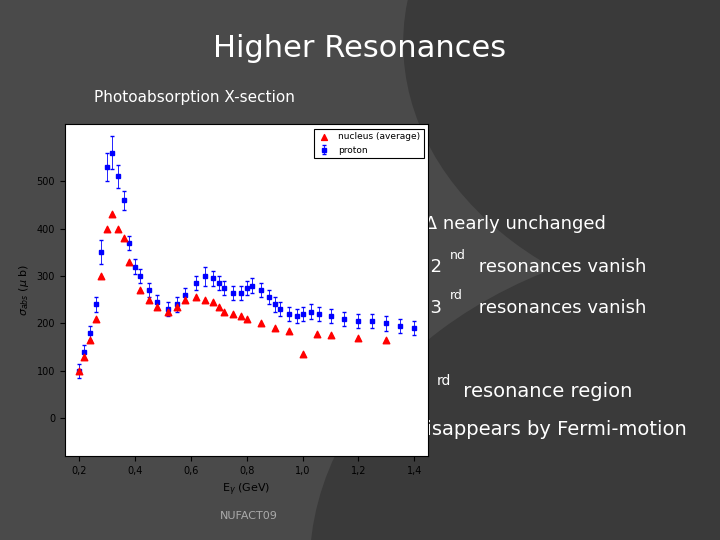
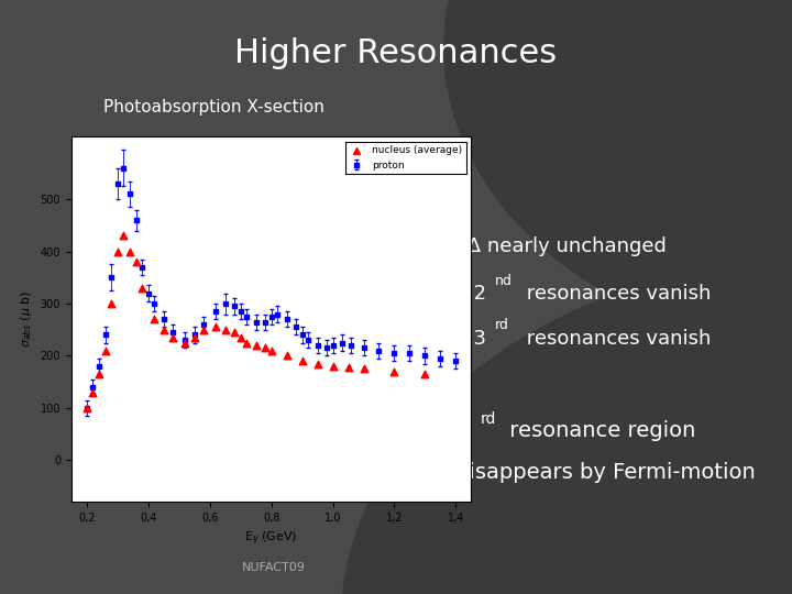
nucleus (average)/1,0: 135 -> 180
